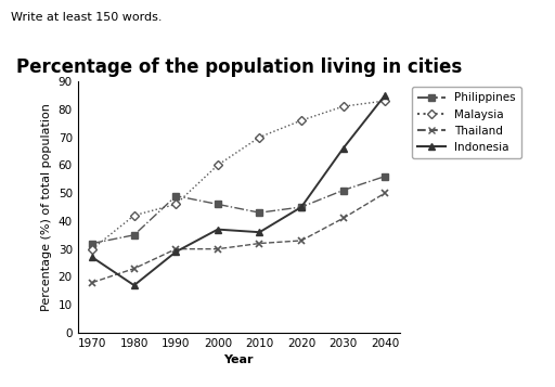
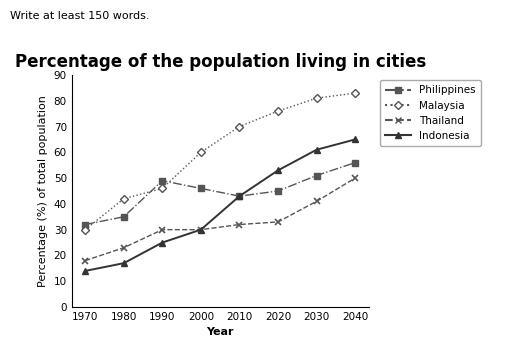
Indonesia/1970: 27 -> 14
Indonesia/1990: 29 -> 25
Indonesia/2000: 37 -> 30
Indonesia/2010: 36 -> 43
Indonesia/2020: 45 -> 53
Indonesia/2030: 66 -> 61
Indonesia/2040: 85 -> 65
